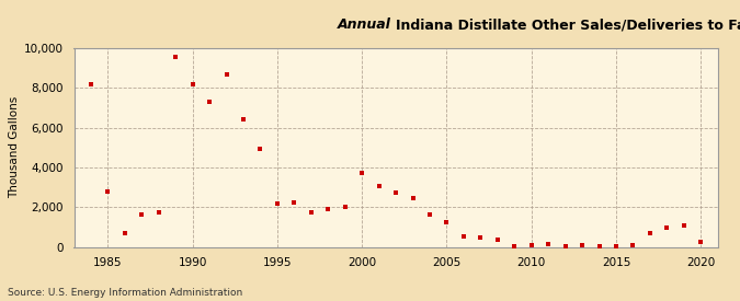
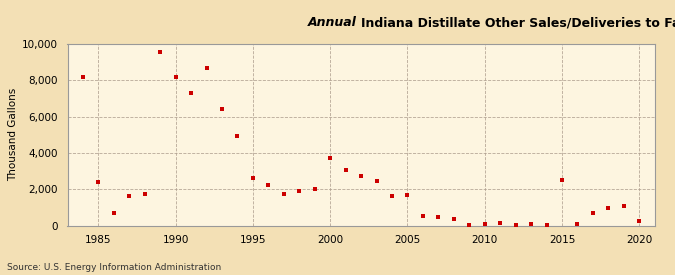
1985: 2,800 -> 2,400
1995: 2,200 -> 2,600
2005: 1,200 -> 1,700
2015: 0 -> 2,500
